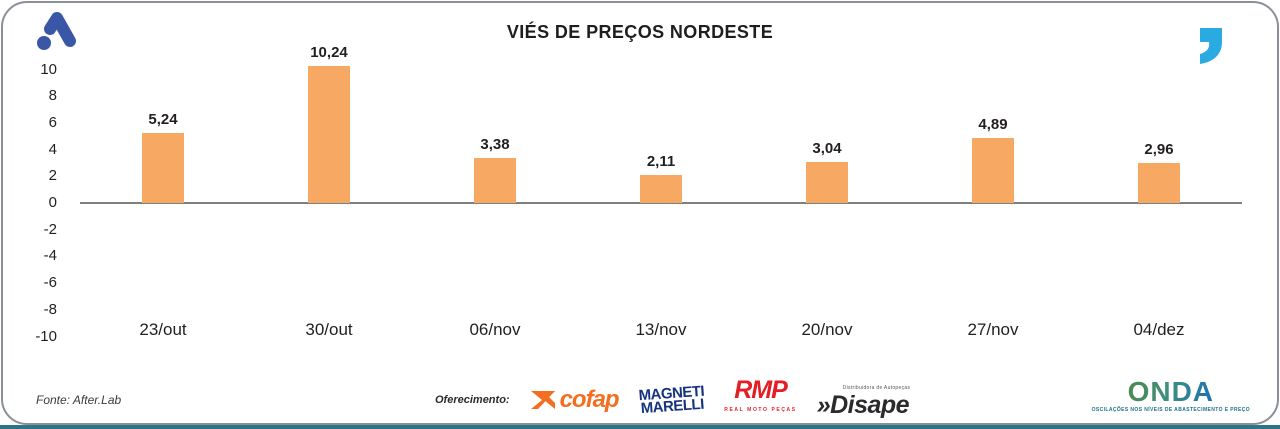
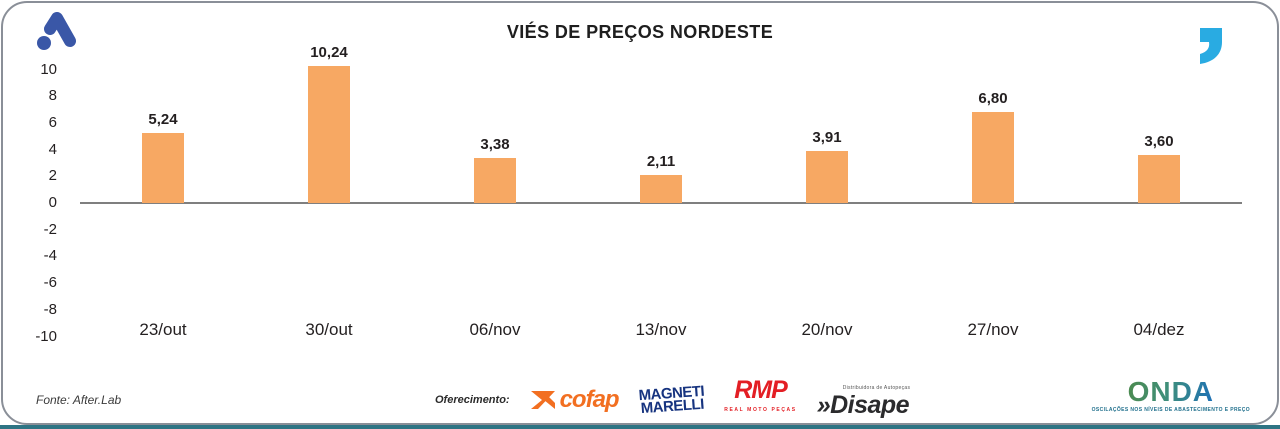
20/nov: 3,04 -> 3,91
27/nov: 4,89 -> 6,80
04/dez: 2,96 -> 3,60
